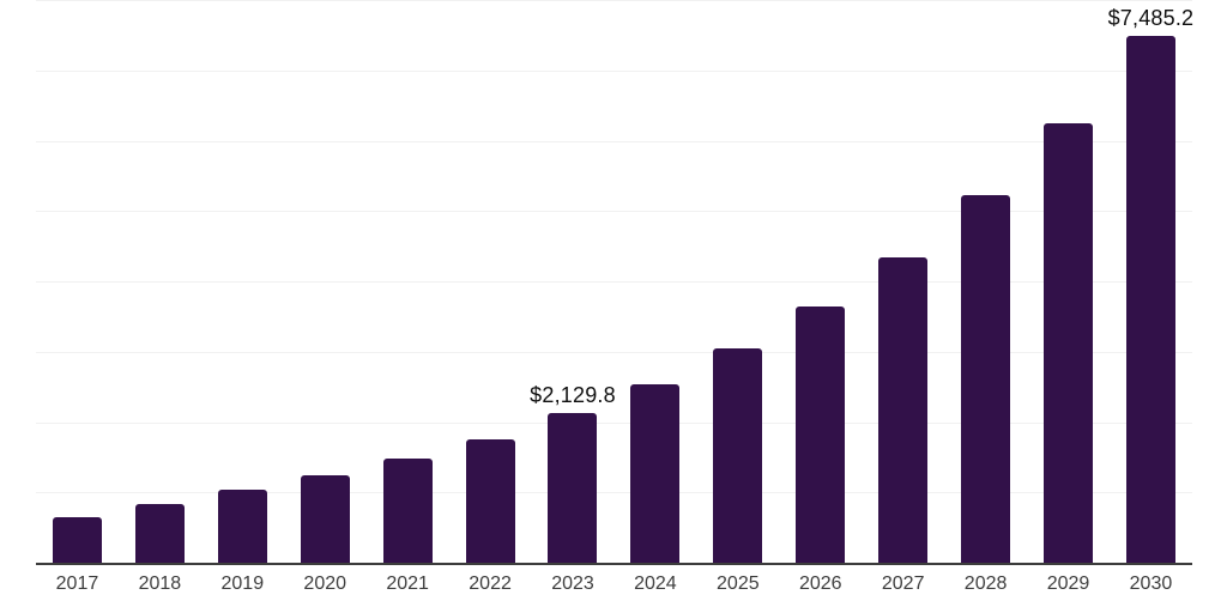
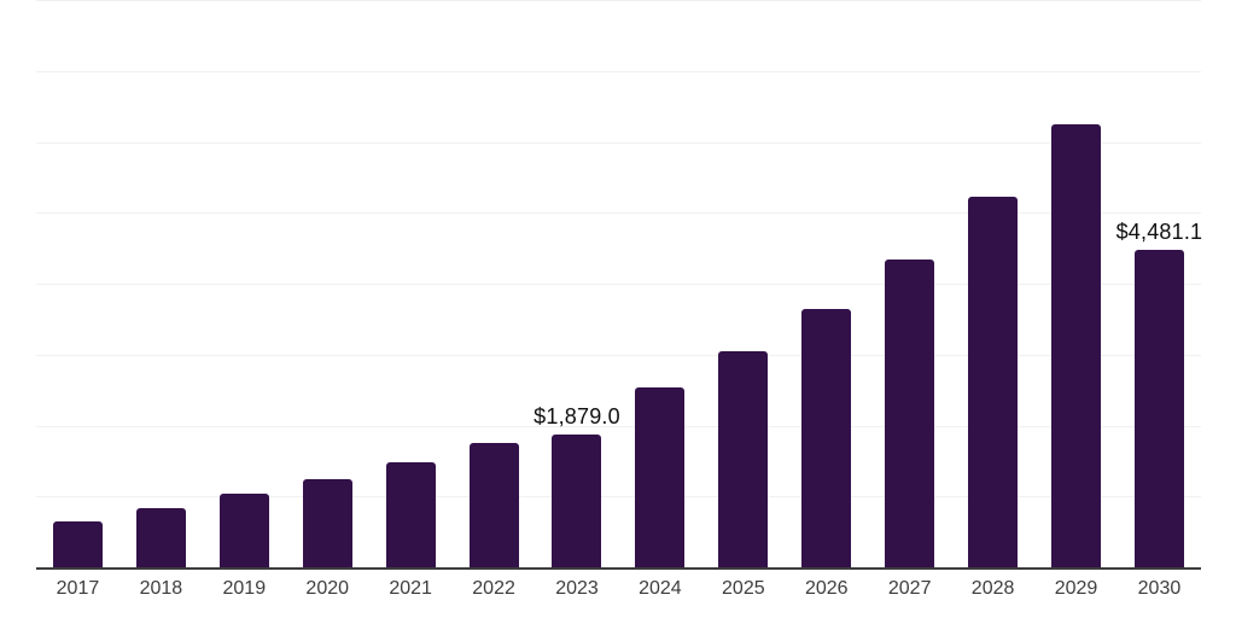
2023: $2,129.8 -> $1,879.0
2030: $7,485.2 -> $4,481.1
